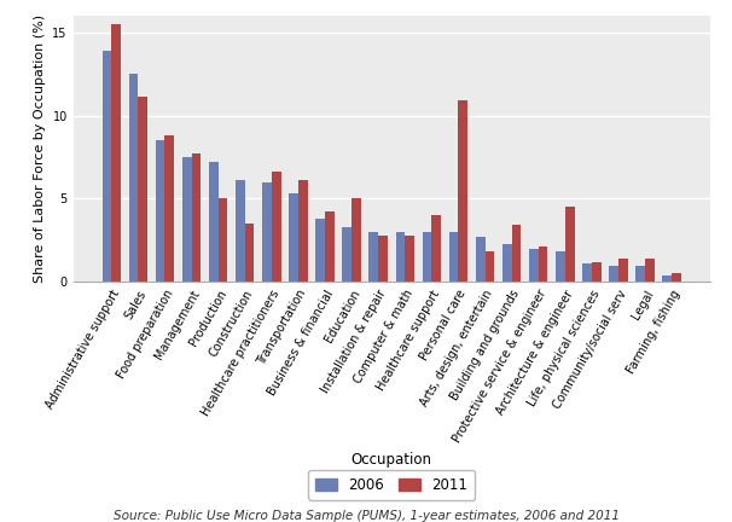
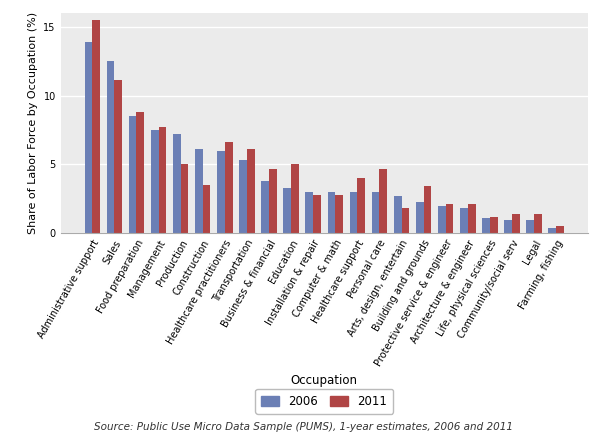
2011/Business & financial: 4.2 -> 4.7
2011/Personal care: 10.9 -> 4.7
2011/Architecture & engineer: 4.5 -> 2.1
